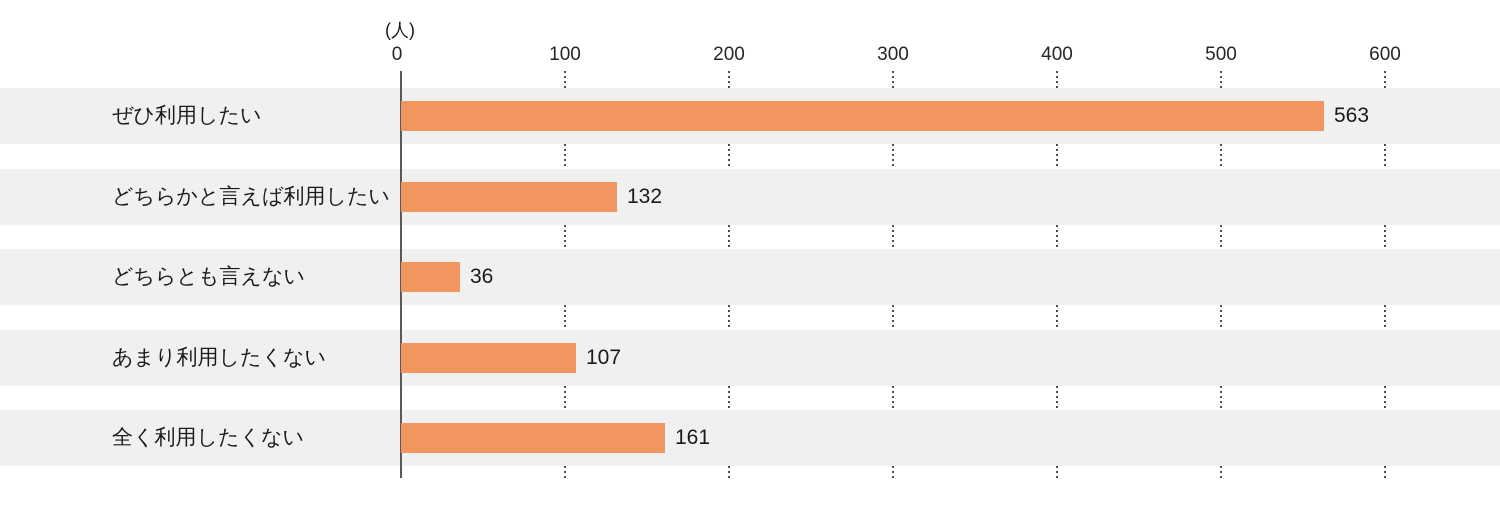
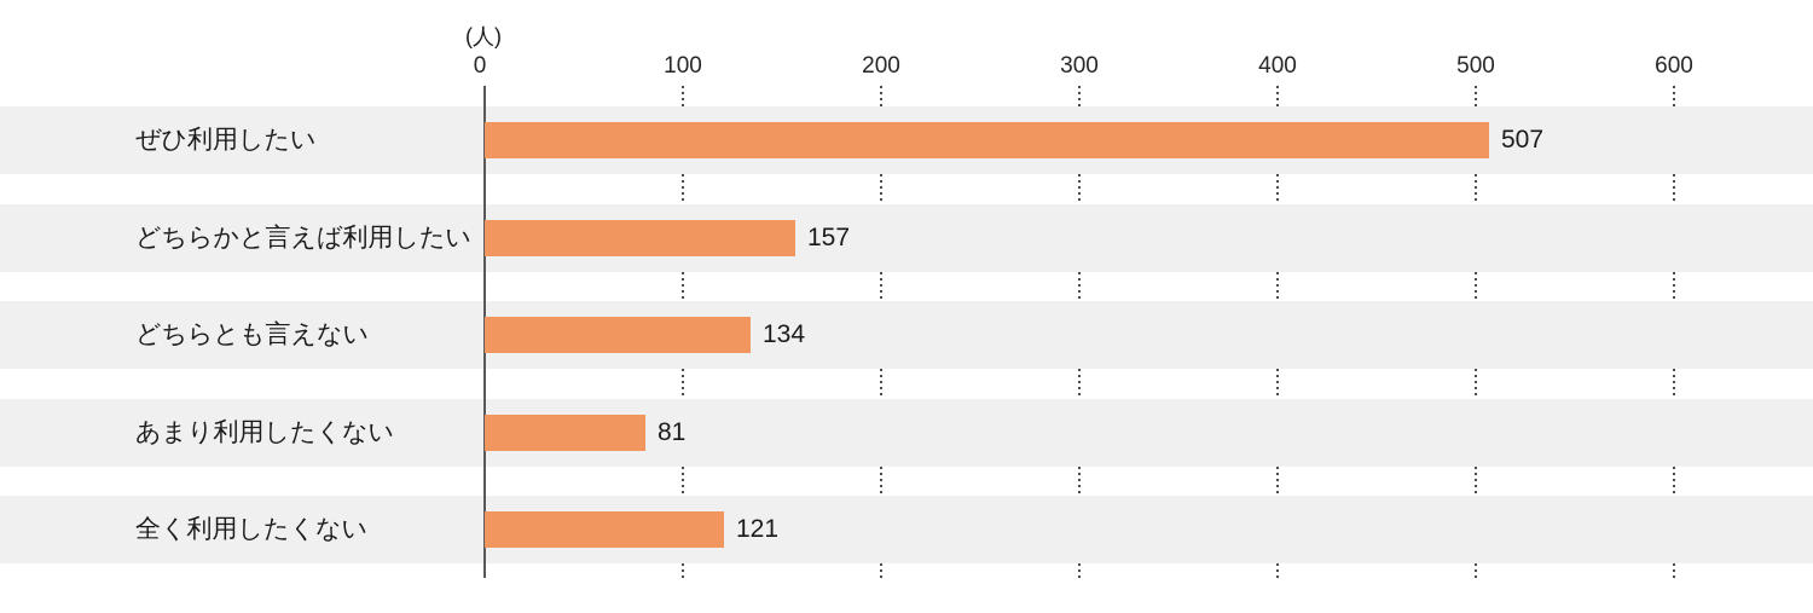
ぜひ利用したい: 563 -> 507
どちらかと言えば利用したい: 132 -> 157
どちらとも言えない: 36 -> 134
あまり利用したくない: 107 -> 81
全く利用したくない: 161 -> 121
